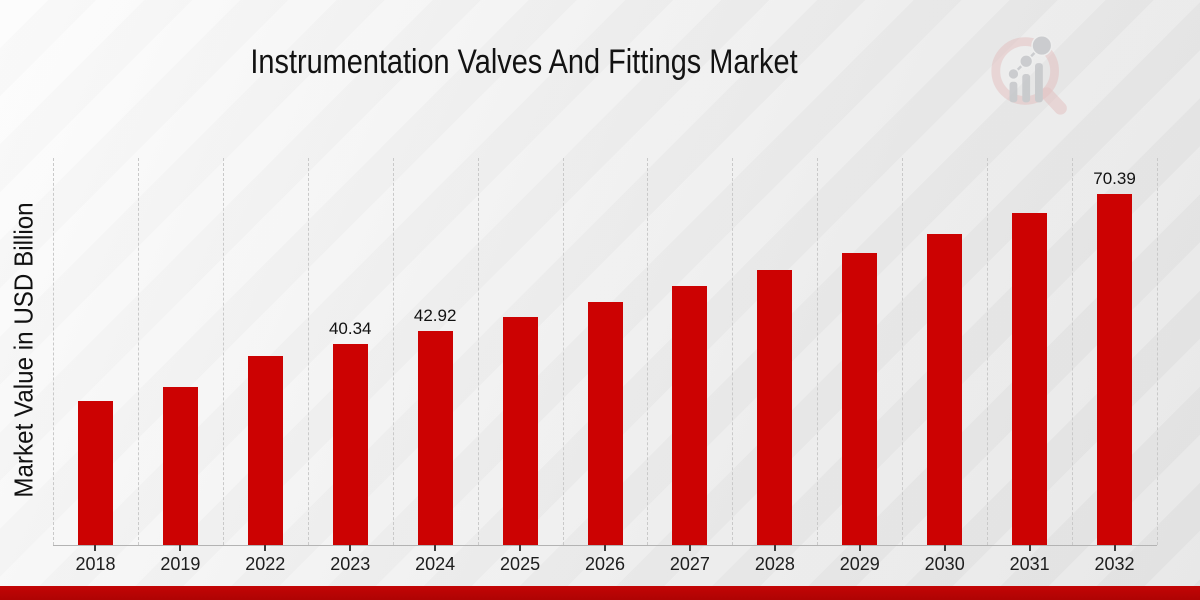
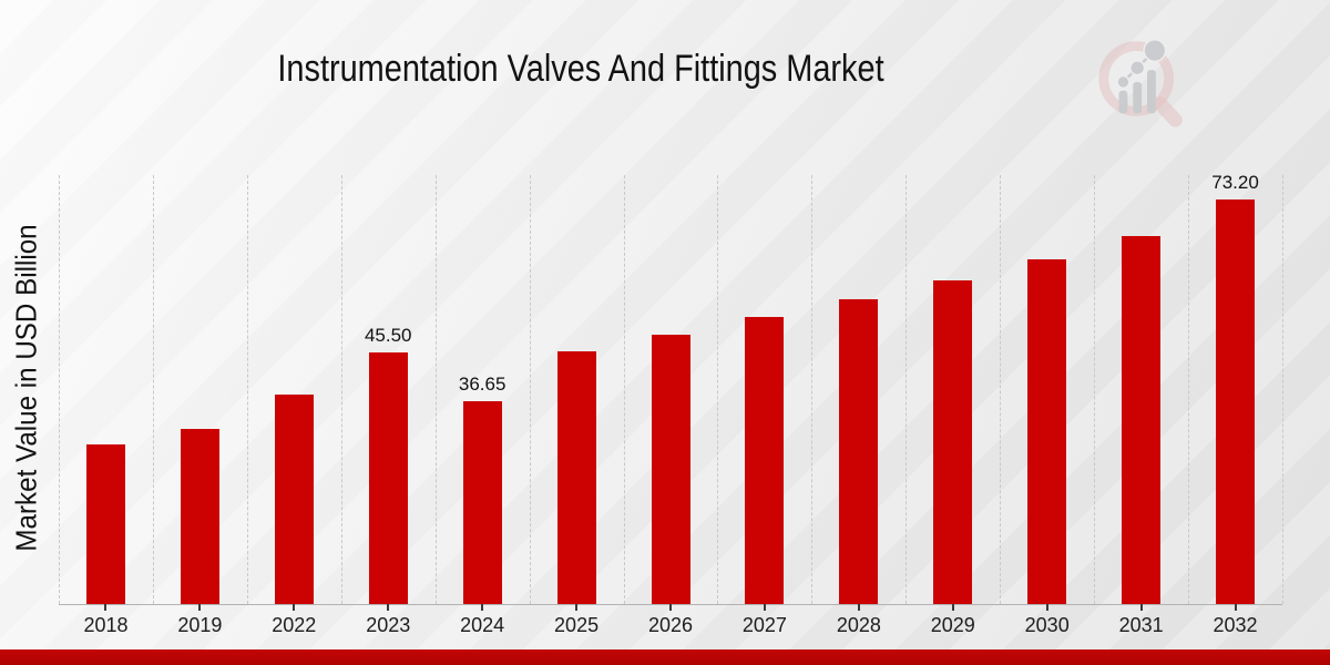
2023: 40.34 -> 45.50
2024: 42.92 -> 36.65
2032: 70.39 -> 73.20
